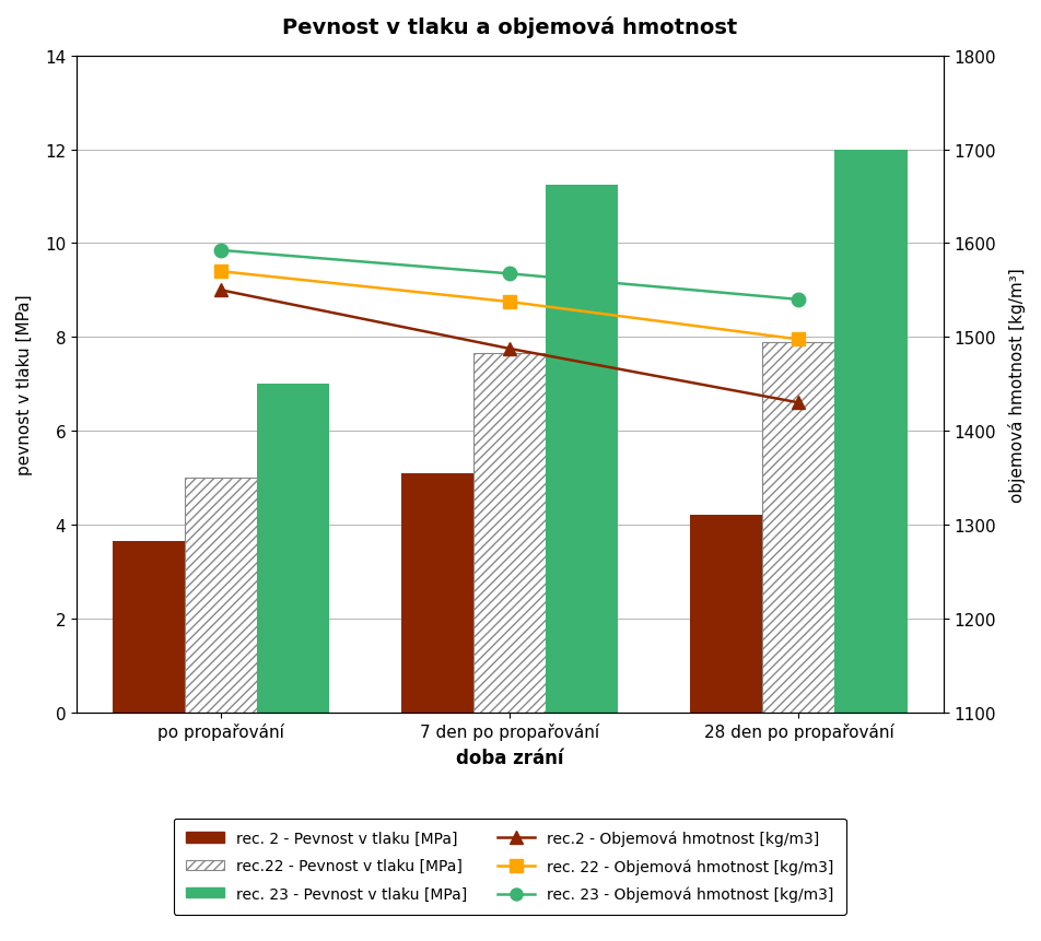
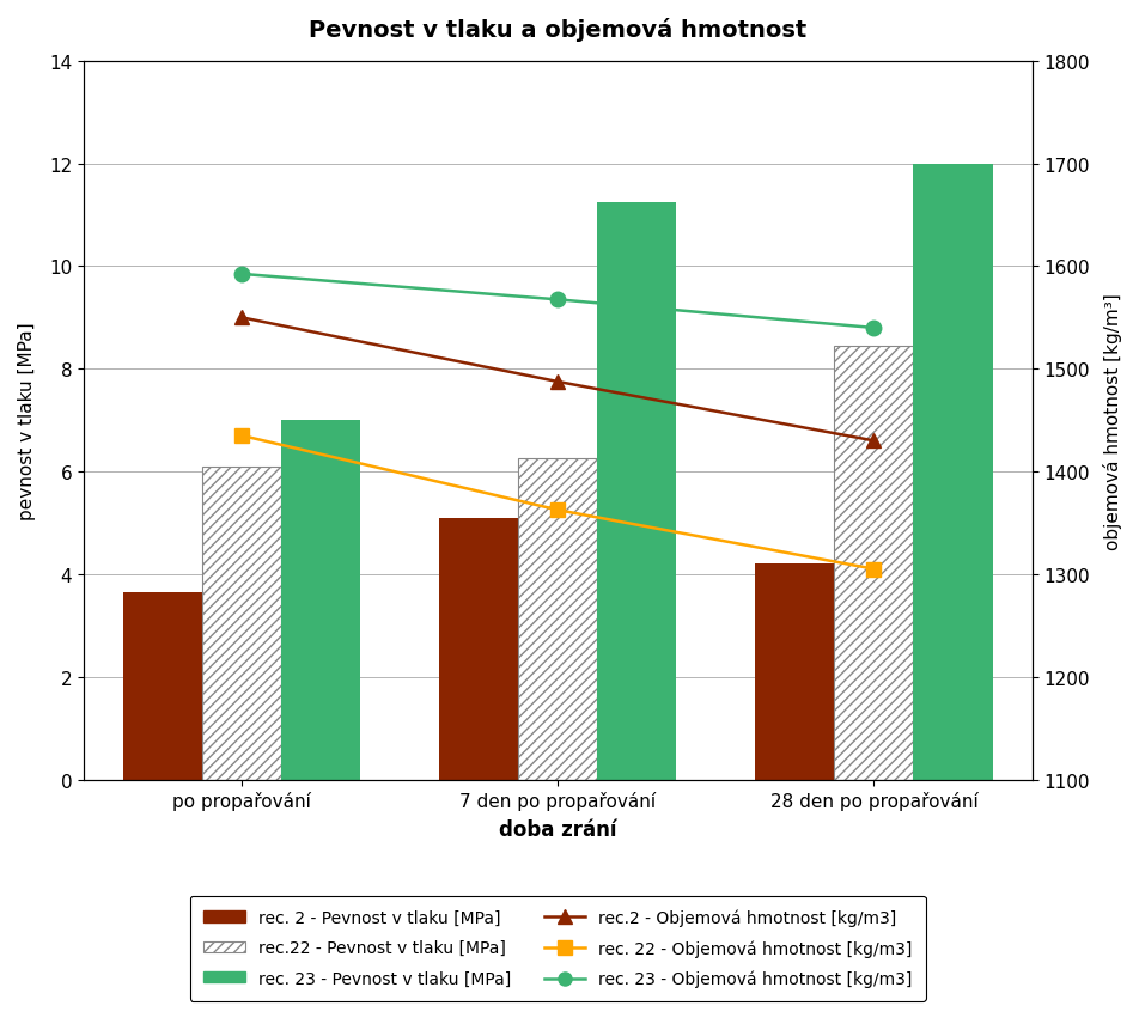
rec.22 - Pevnost v tlaku [MPa]/po propařování: 5.00 -> 6.10
rec. 22 - Objemová hmotnost [kg/m3]/po propařování: 9.40 -> 6.70
rec.22 - Pevnost v tlaku [MPa]/7 den po propařování: 7.65 -> 6.25
rec. 22 - Objemová hmotnost [kg/m3]/7 den po propařování: 8.75 -> 5.25
rec.22 - Pevnost v tlaku [MPa]/28 den po propařování: 7.90 -> 8.45
rec. 22 - Objemová hmotnost [kg/m3]/28 den po propařování: 7.95 -> 4.10
